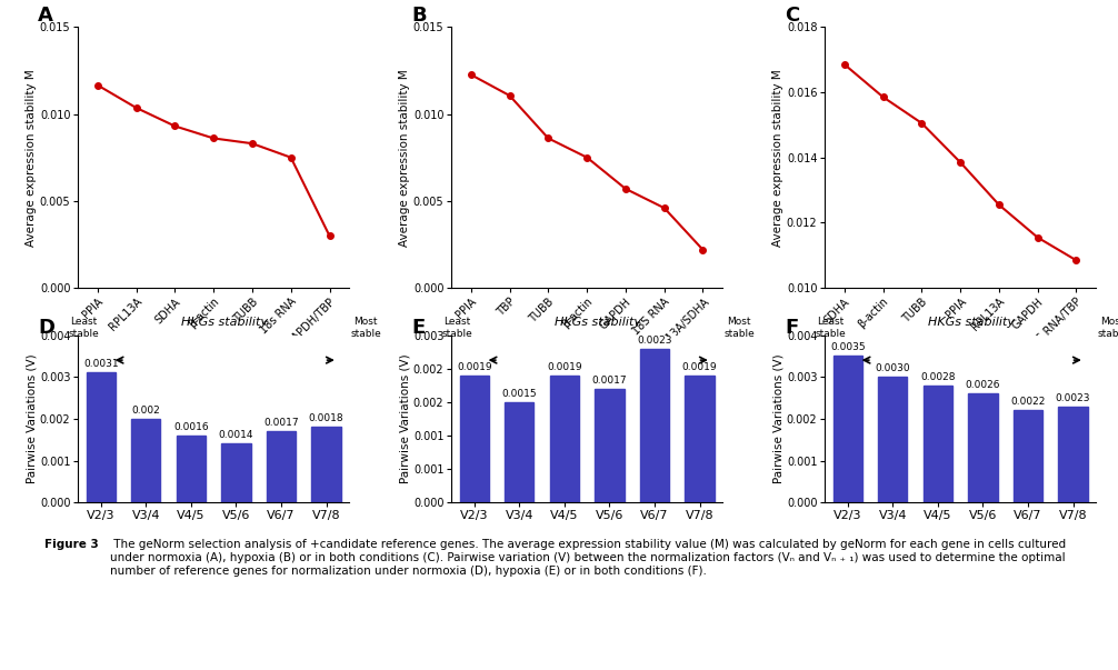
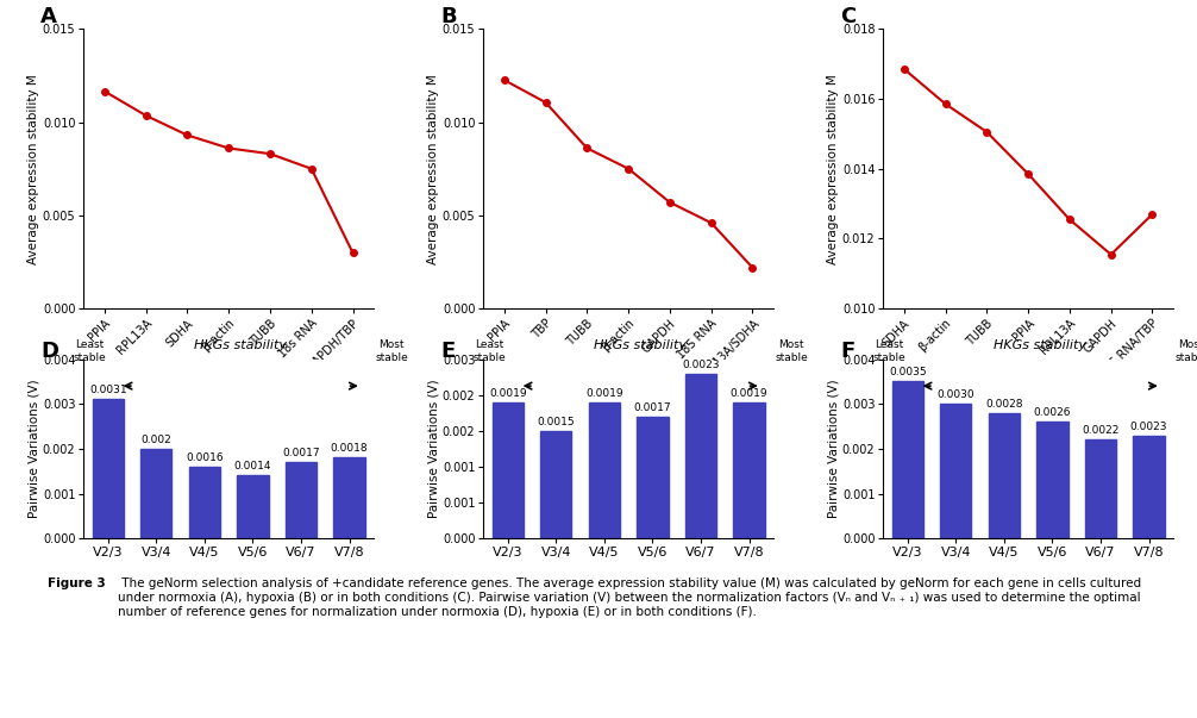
18S RNA/TBP: 0.01085 -> 0.01270
